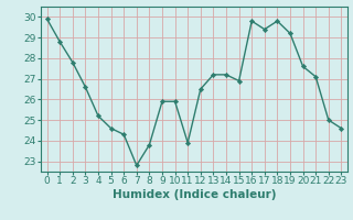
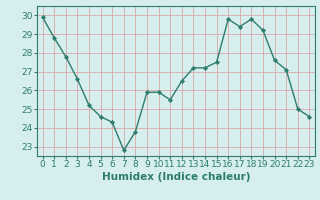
11: 23.9 -> 25.5
15: 26.9 -> 27.5
